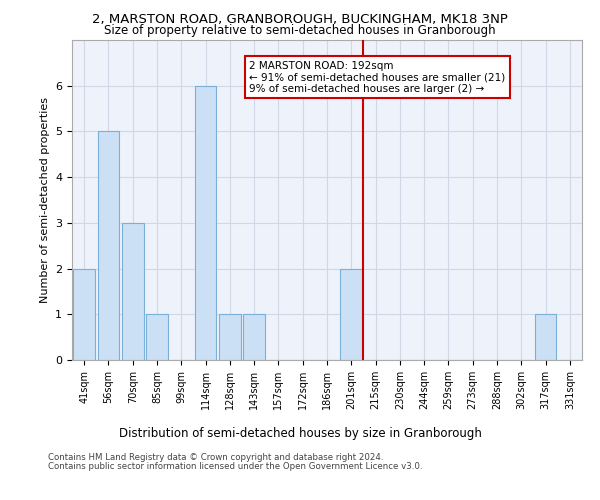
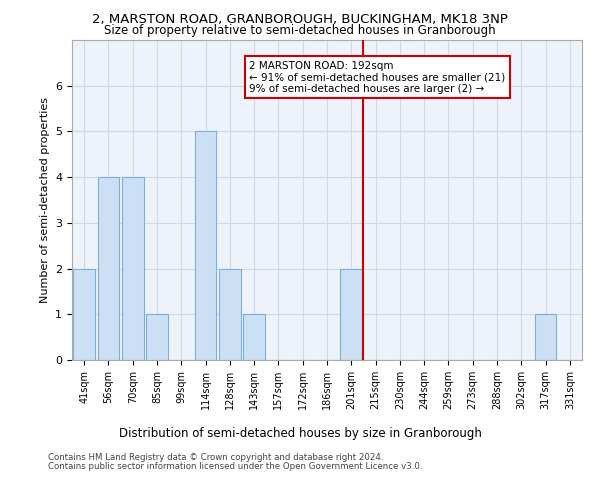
56sqm: 5 -> 4
70sqm: 3 -> 4
114sqm: 6 -> 5
128sqm: 1 -> 2
